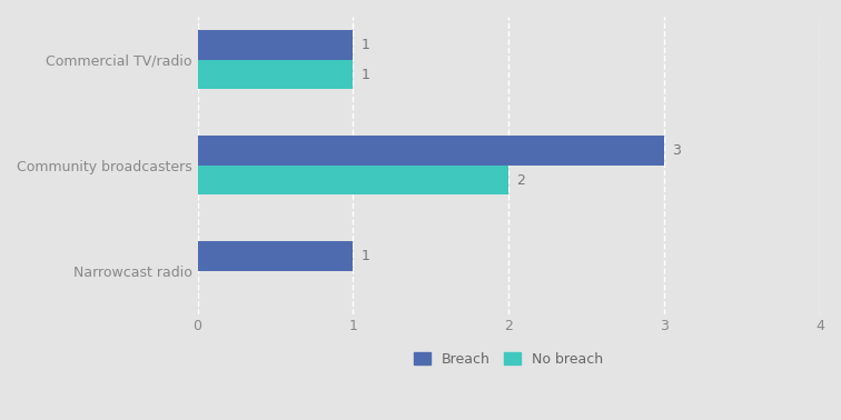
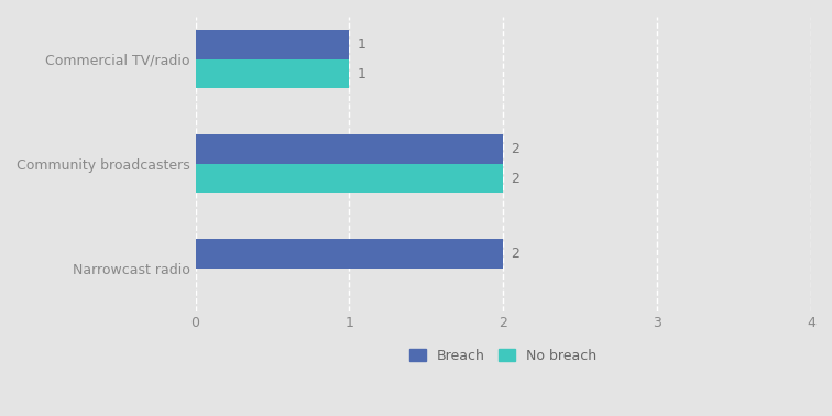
Breach/Community broadcasters: 3 -> 2
Breach/Narrowcast radio: 1 -> 2
